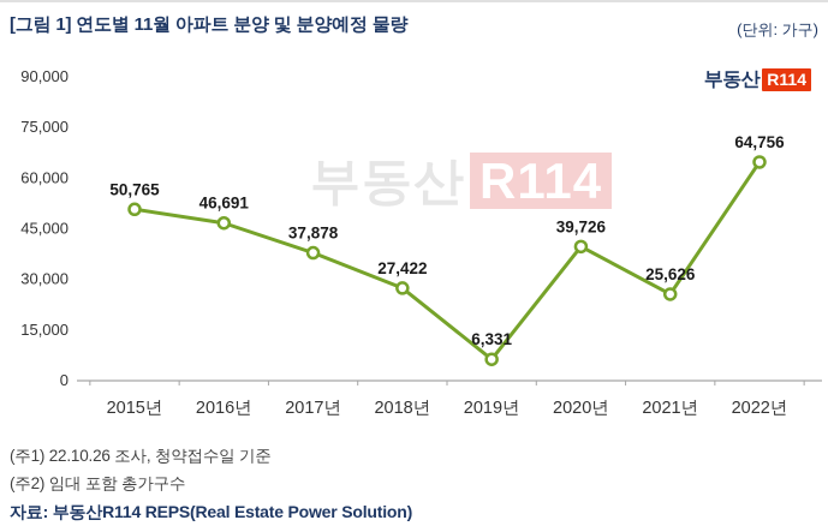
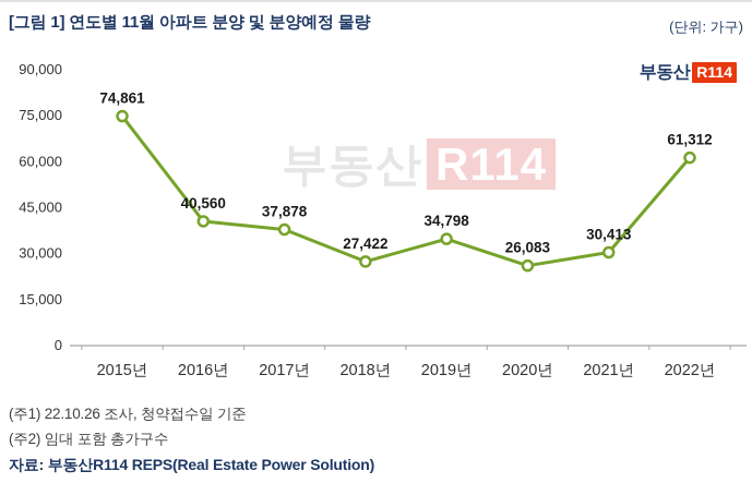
2015년: 50,765 -> 74,861
2016년: 46,691 -> 40,560
2019년: 6,331 -> 34,798
2020년: 39,726 -> 26,083
2021년: 25,626 -> 30,413
2022년: 64,756 -> 61,312
